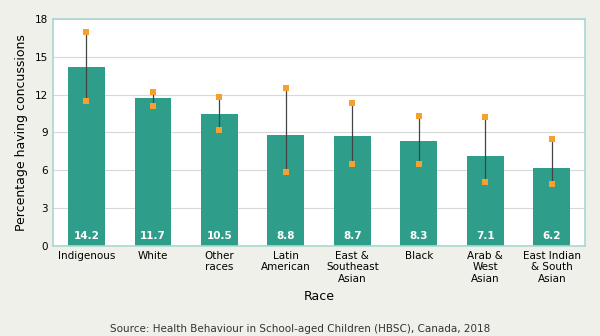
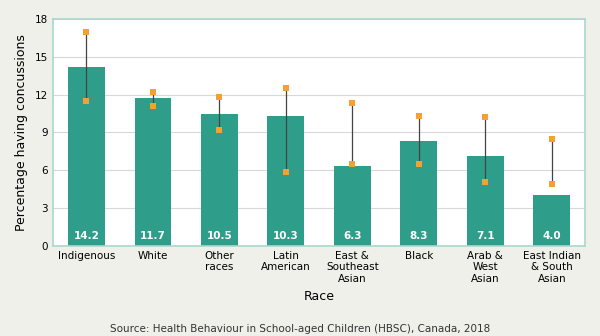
Latin American: 8.8 -> 10.3
East & Southeast Asian: 8.7 -> 6.3
East Indian & South Asian: 6.2 -> 4.0
